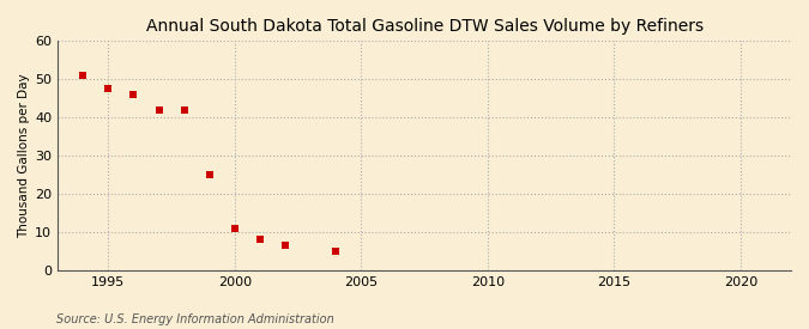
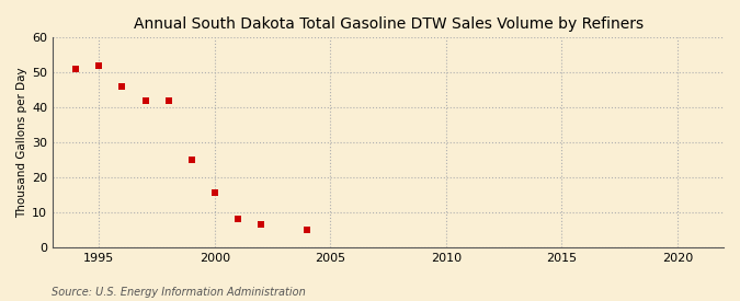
1995: 47.5 -> 52.0
2000: 11.0 -> 15.5
